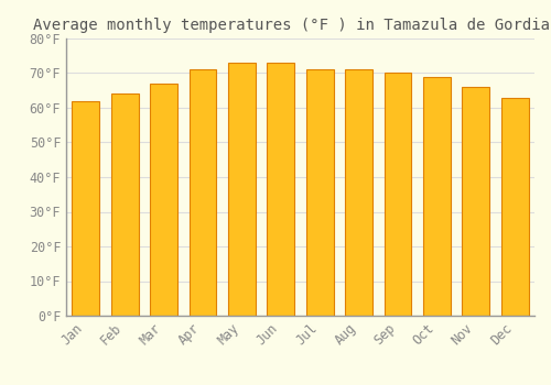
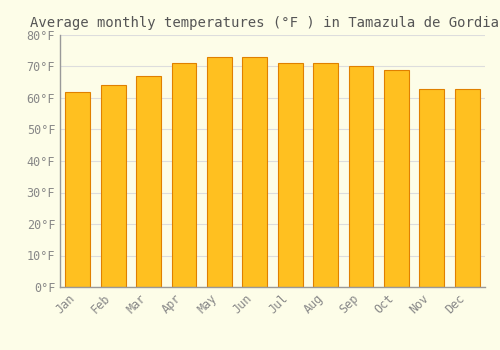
Nov: 66°F -> 63°F
